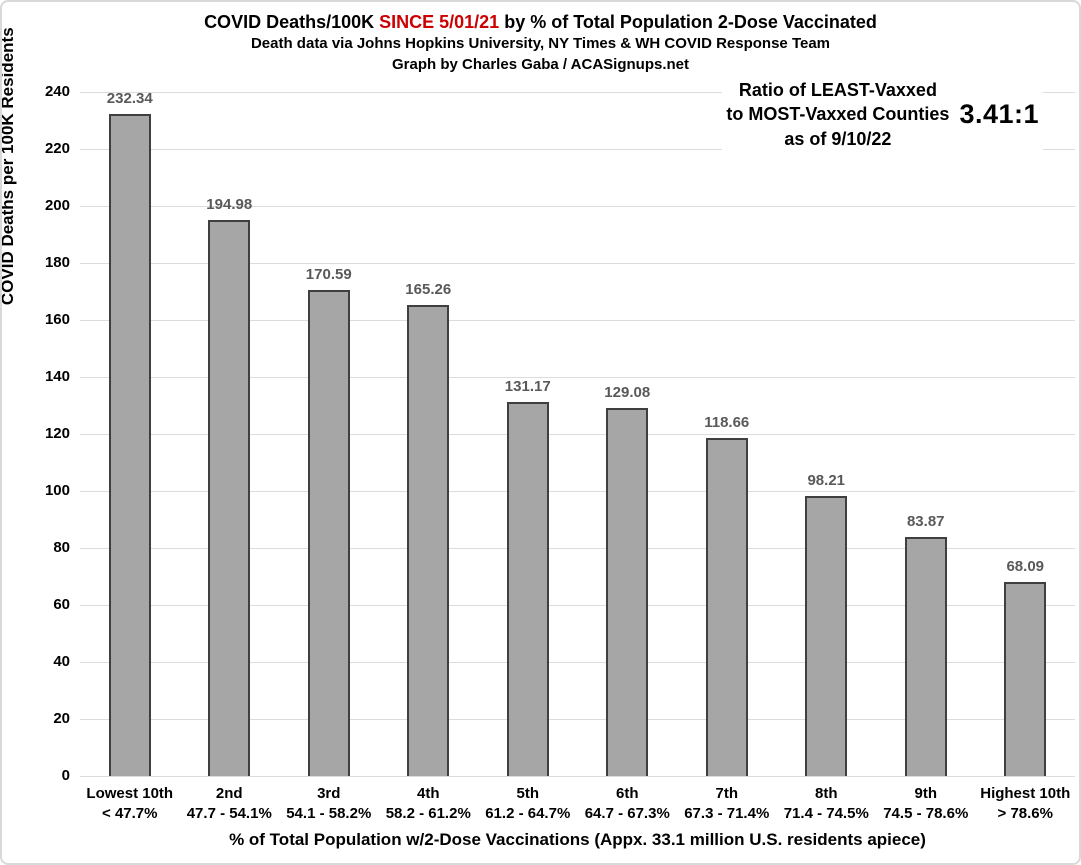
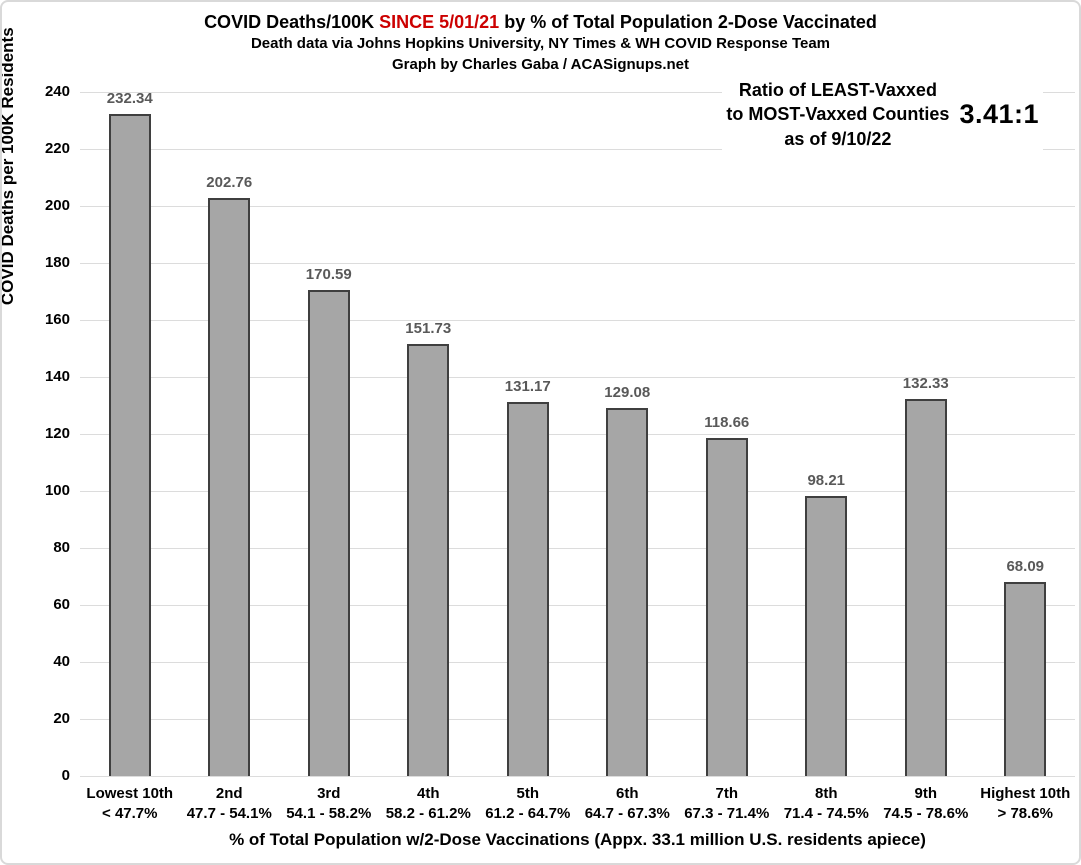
2nd: 194.98 -> 202.76
4th: 165.26 -> 151.73
9th: 83.87 -> 132.33
